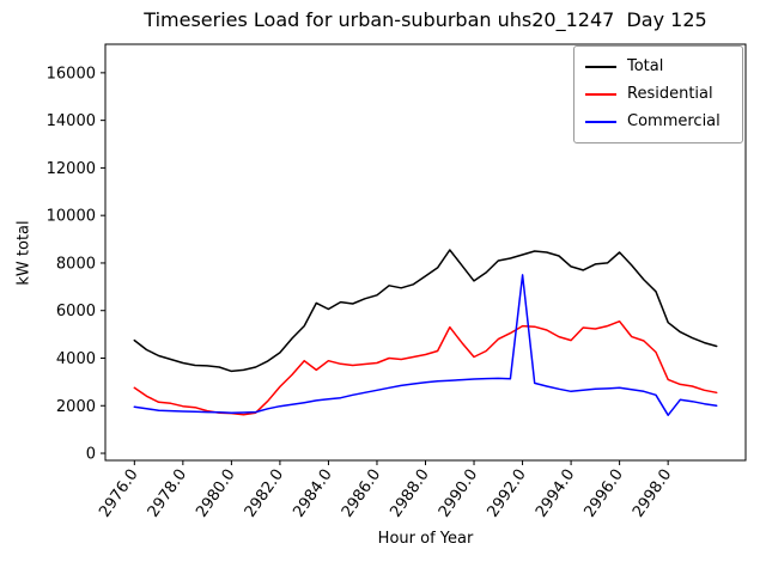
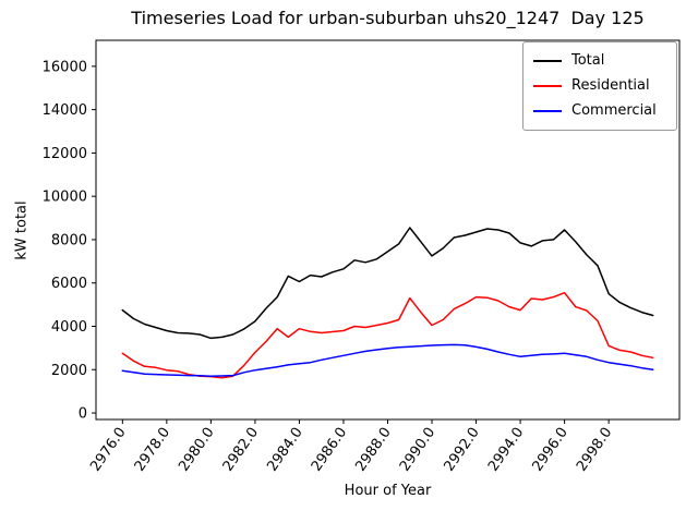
Commercial/2992.0: 7500 -> 3000
Commercial/2998.0: 1600 -> 2300
